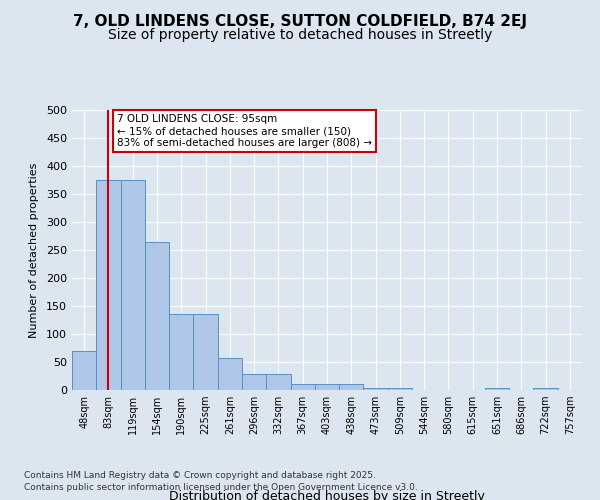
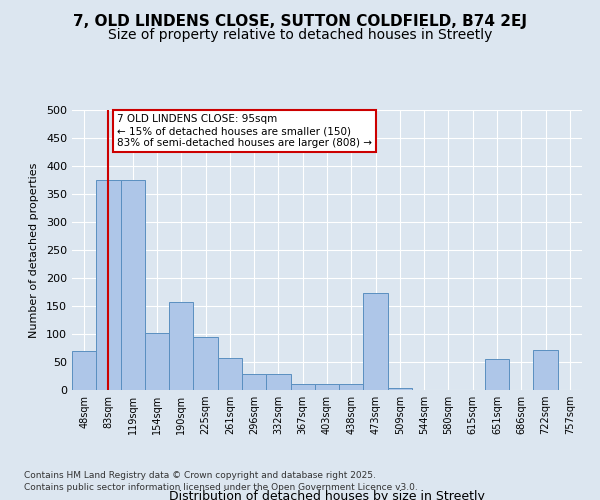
154sqm: 265 -> 102
190sqm: 135 -> 158
225sqm: 135 -> 94
473sqm: 4 -> 174
651sqm: 3 -> 56
722sqm: 3 -> 72
